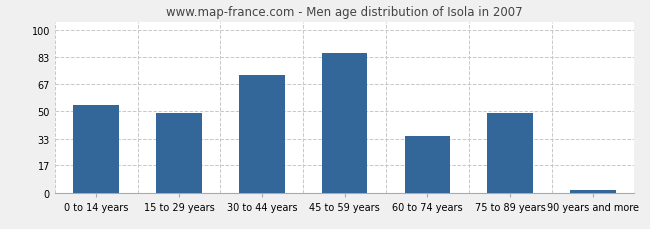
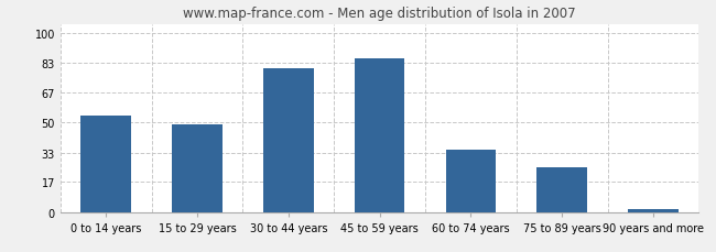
30 to 44 years: 72 -> 80
75 to 89 years: 49 -> 25
